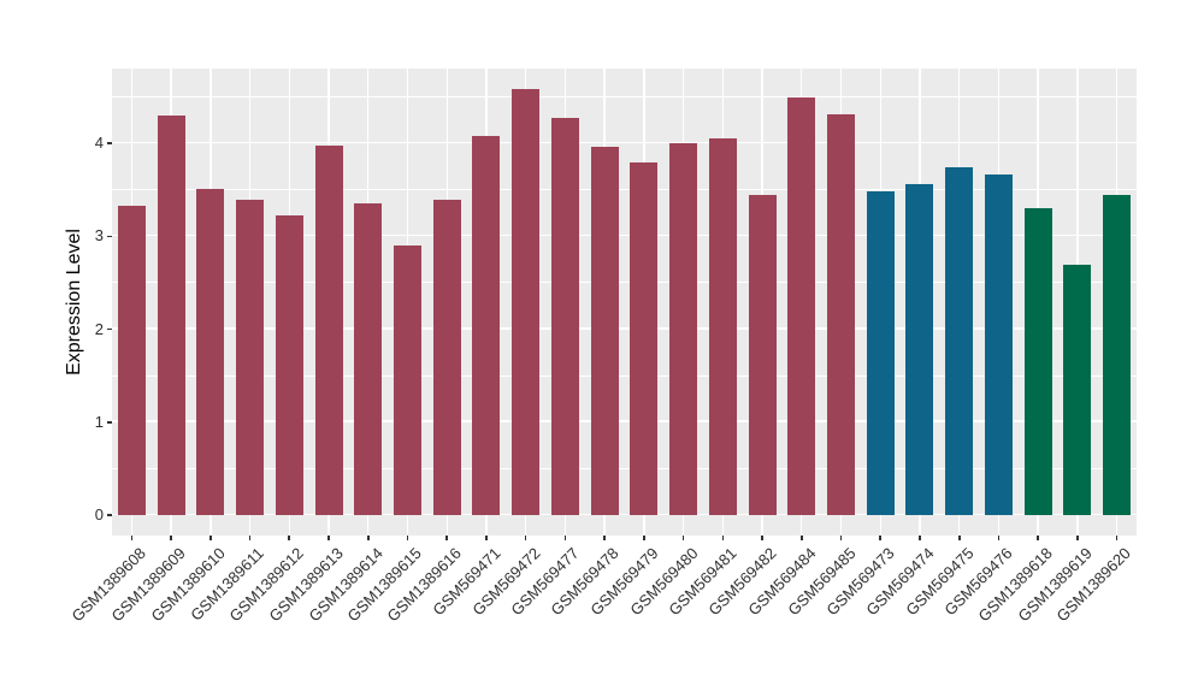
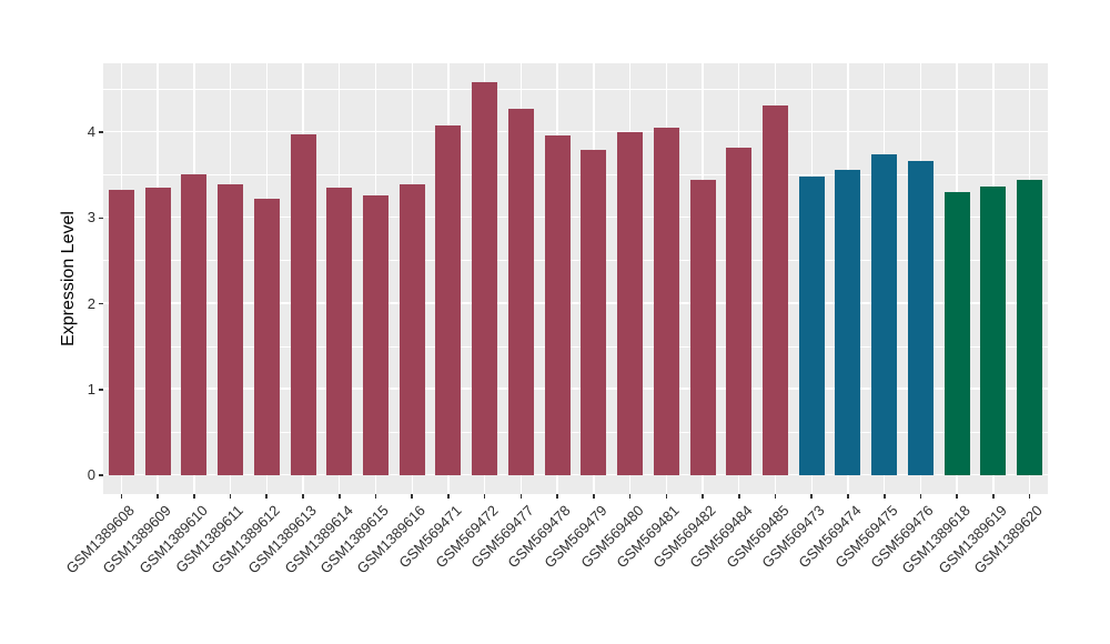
GSM1389609: 4.3 -> 3.4
GSM1389615: 2.9 -> 3.3
GSM569484: 4.5 -> 3.8
GSM1389619: 2.7 -> 3.4
